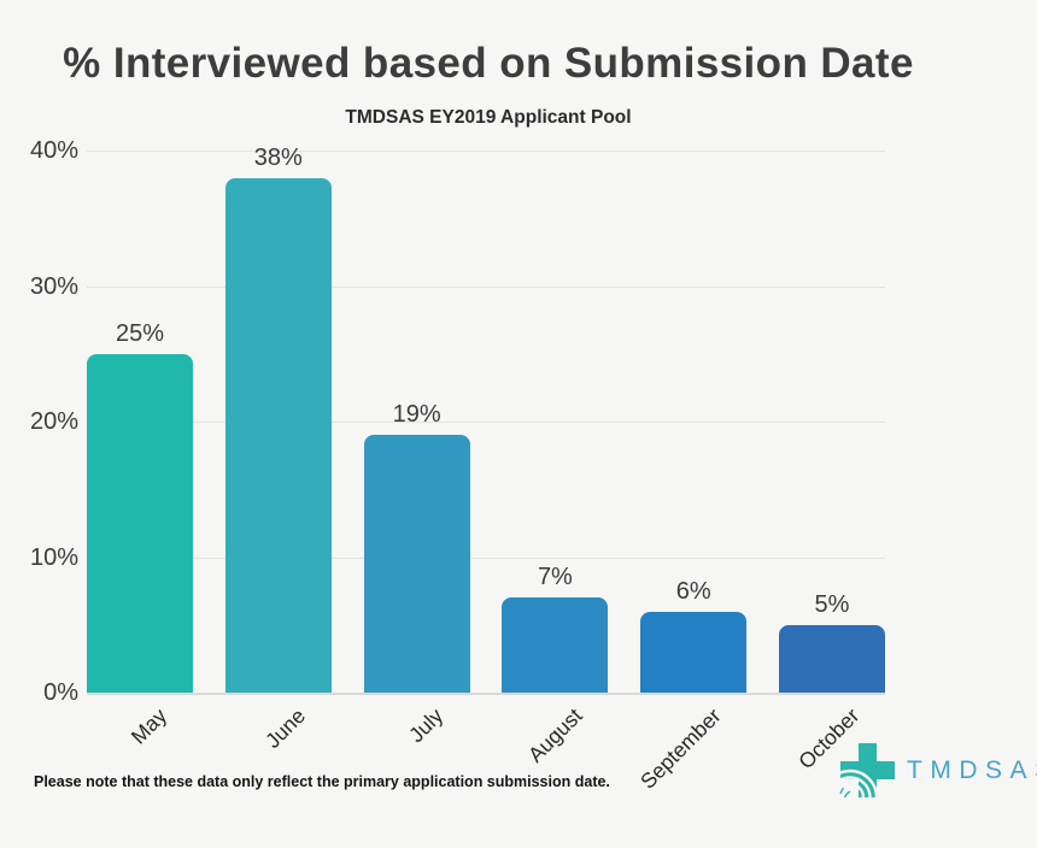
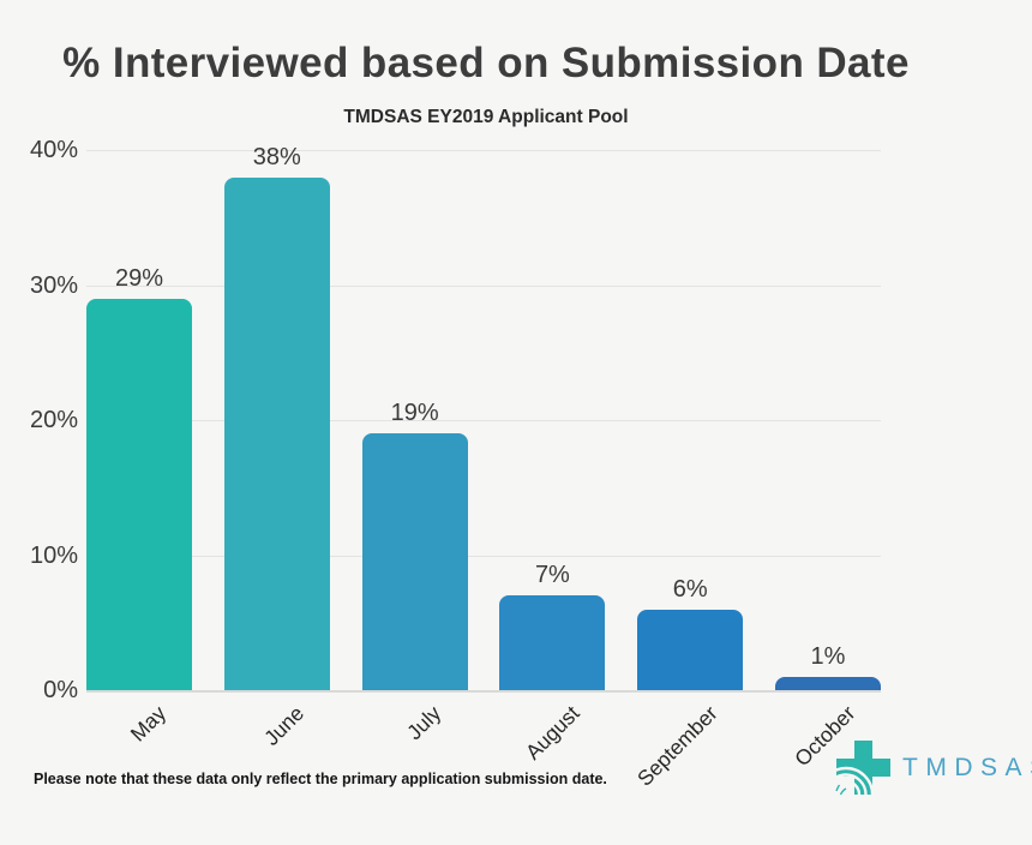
May: 25% -> 29%
October: 5% -> 1%
